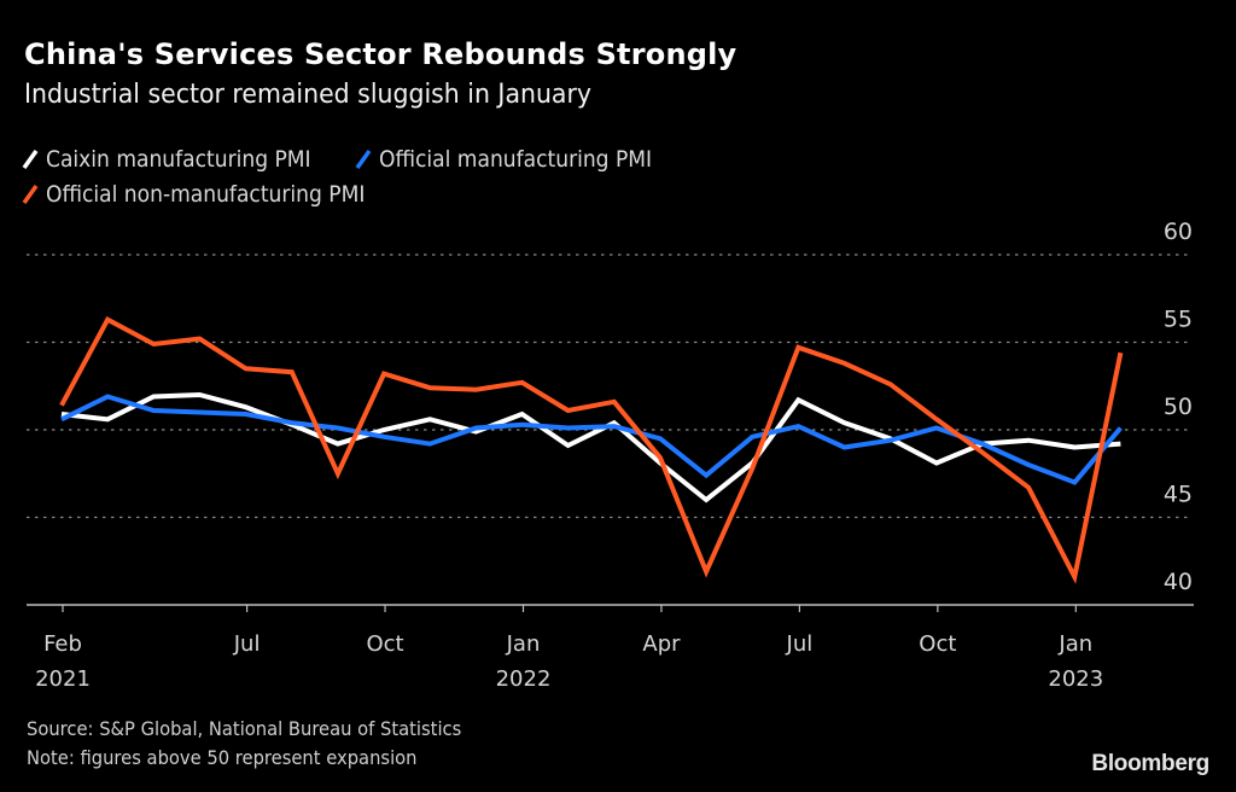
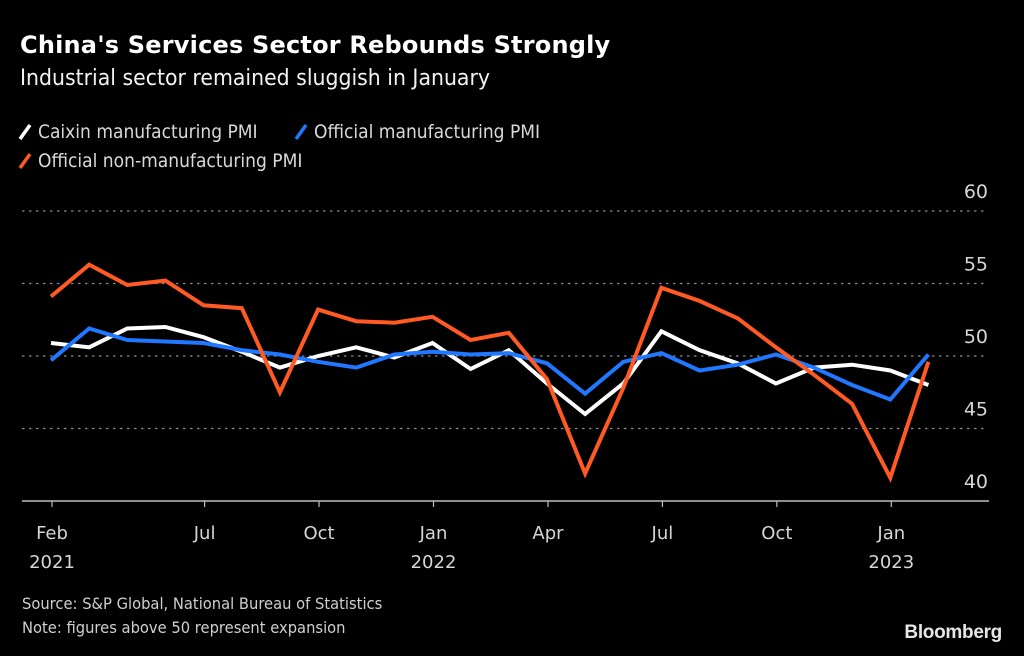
Official manufacturing PMI/Feb 2021: 50.6 -> 49.7
Official non-manufacturing PMI/Feb 2021: 51.4 -> 54.1
Caixin manufacturing PMI/Jan 2023: 49.2 -> 48.0
Official non-manufacturing PMI/Jan 2023: 54.4 -> 49.6
